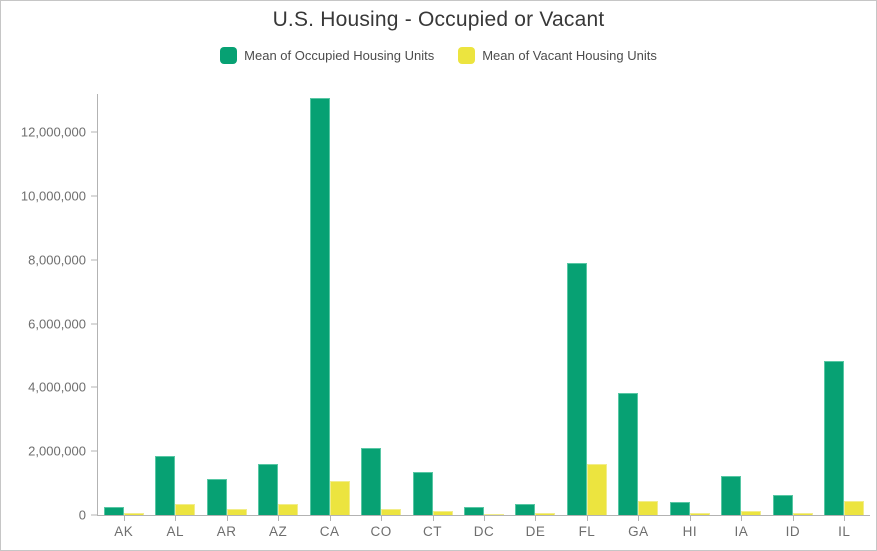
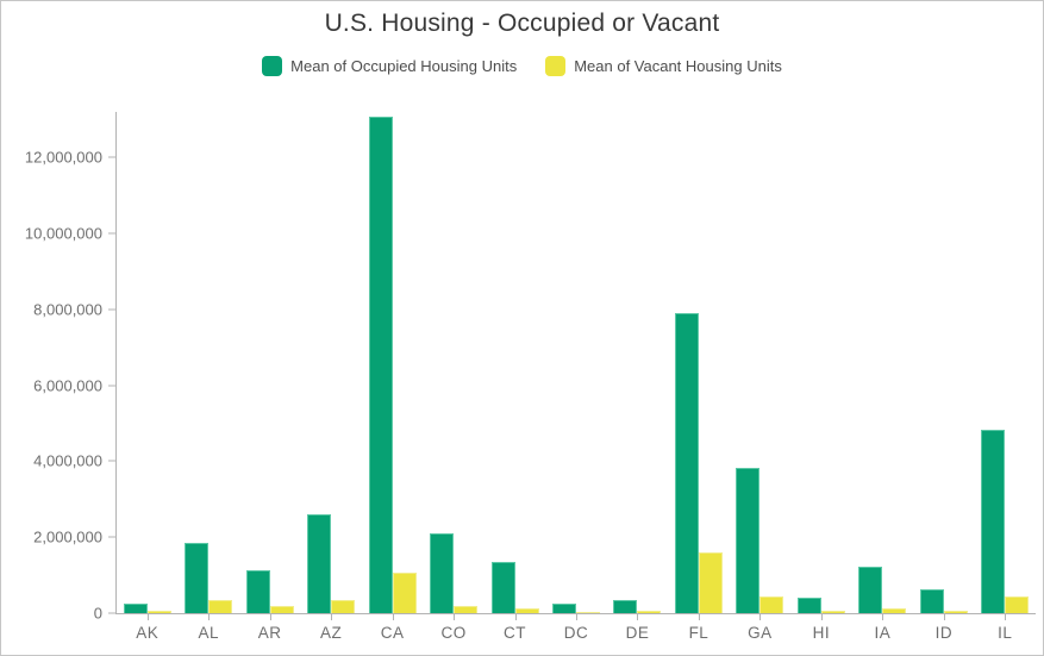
Mean of Occupied Housing Units/AZ: 1600000 -> 2600000
